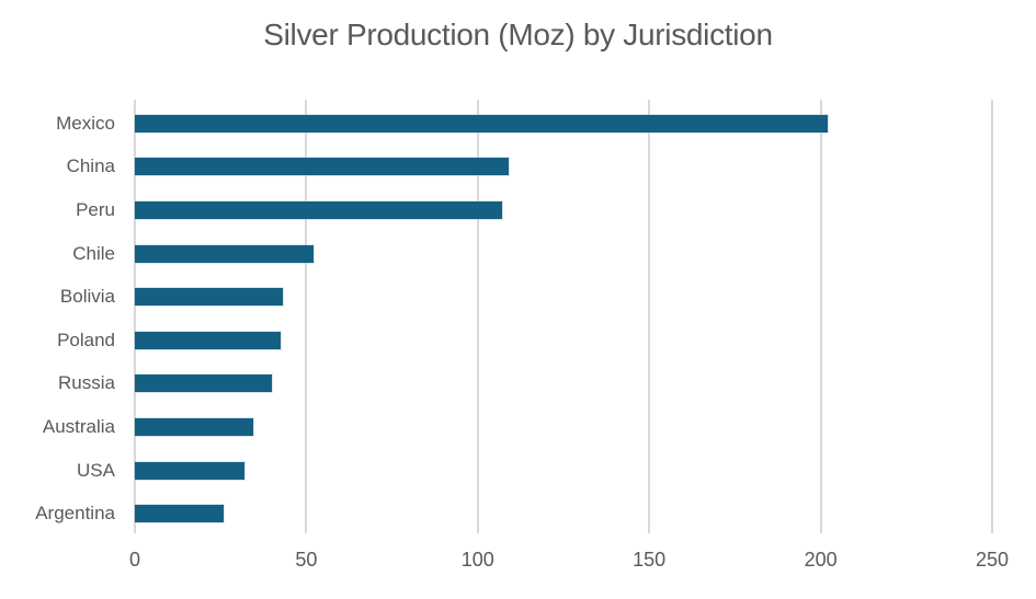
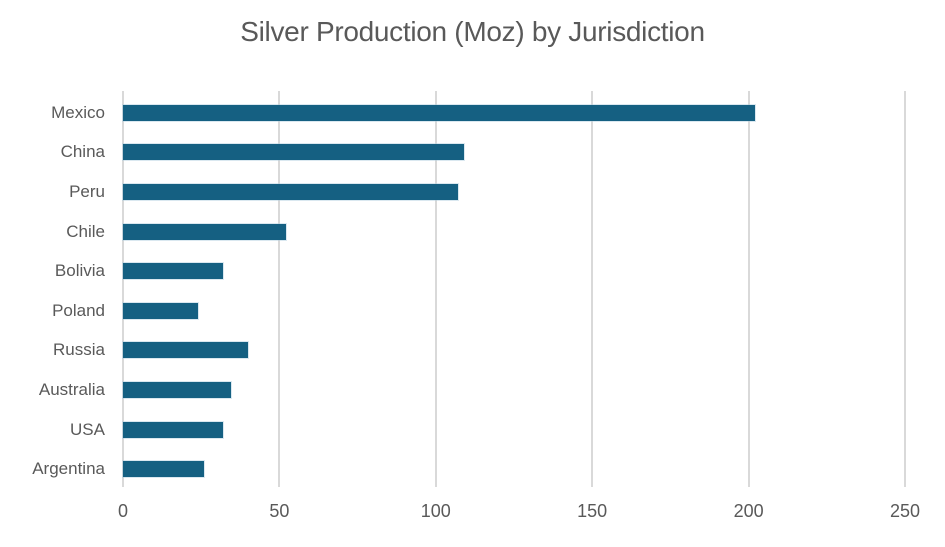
Bolivia: 43 -> 32
Poland: 42 -> 24
